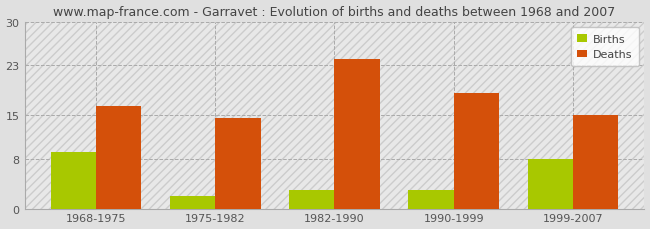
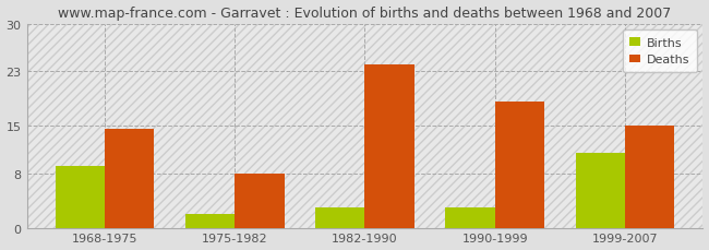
Deaths/1968-1975: 16.5 -> 14.6
Deaths/1975-1982: 14.5 -> 8.0
Births/1999-2007: 8 -> 11
